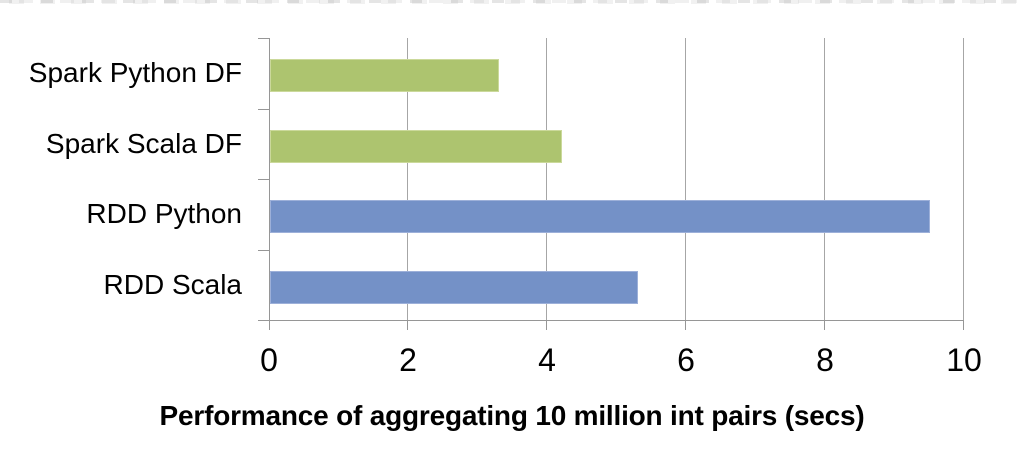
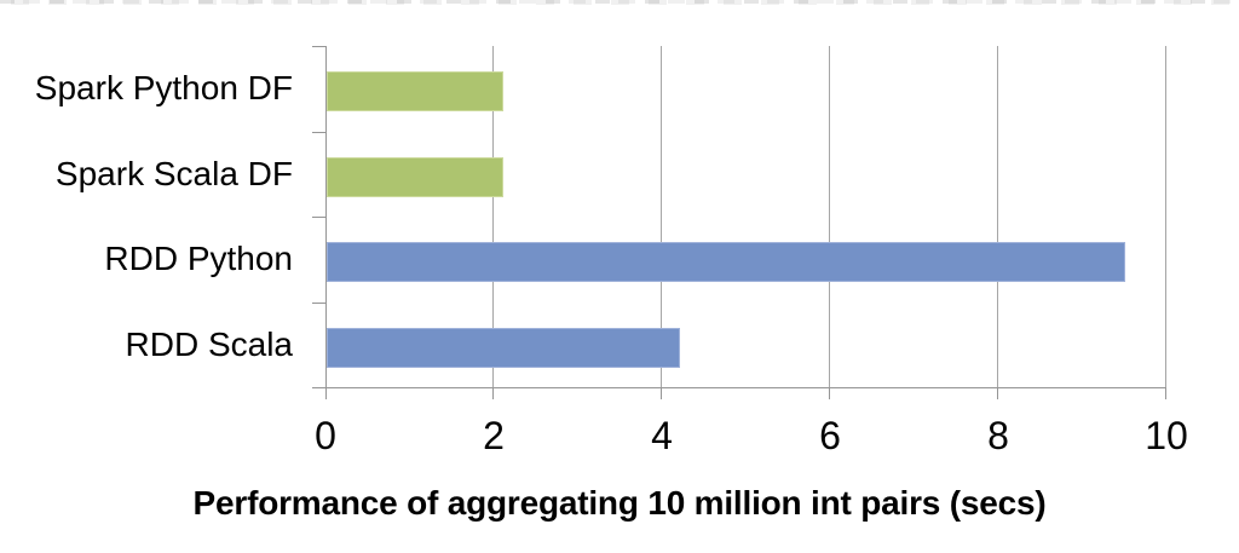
Spark Python DF: 3.3 -> 2.1
Spark Scala DF: 4.2 -> 2.1
RDD Scala: 5.3 -> 4.2
